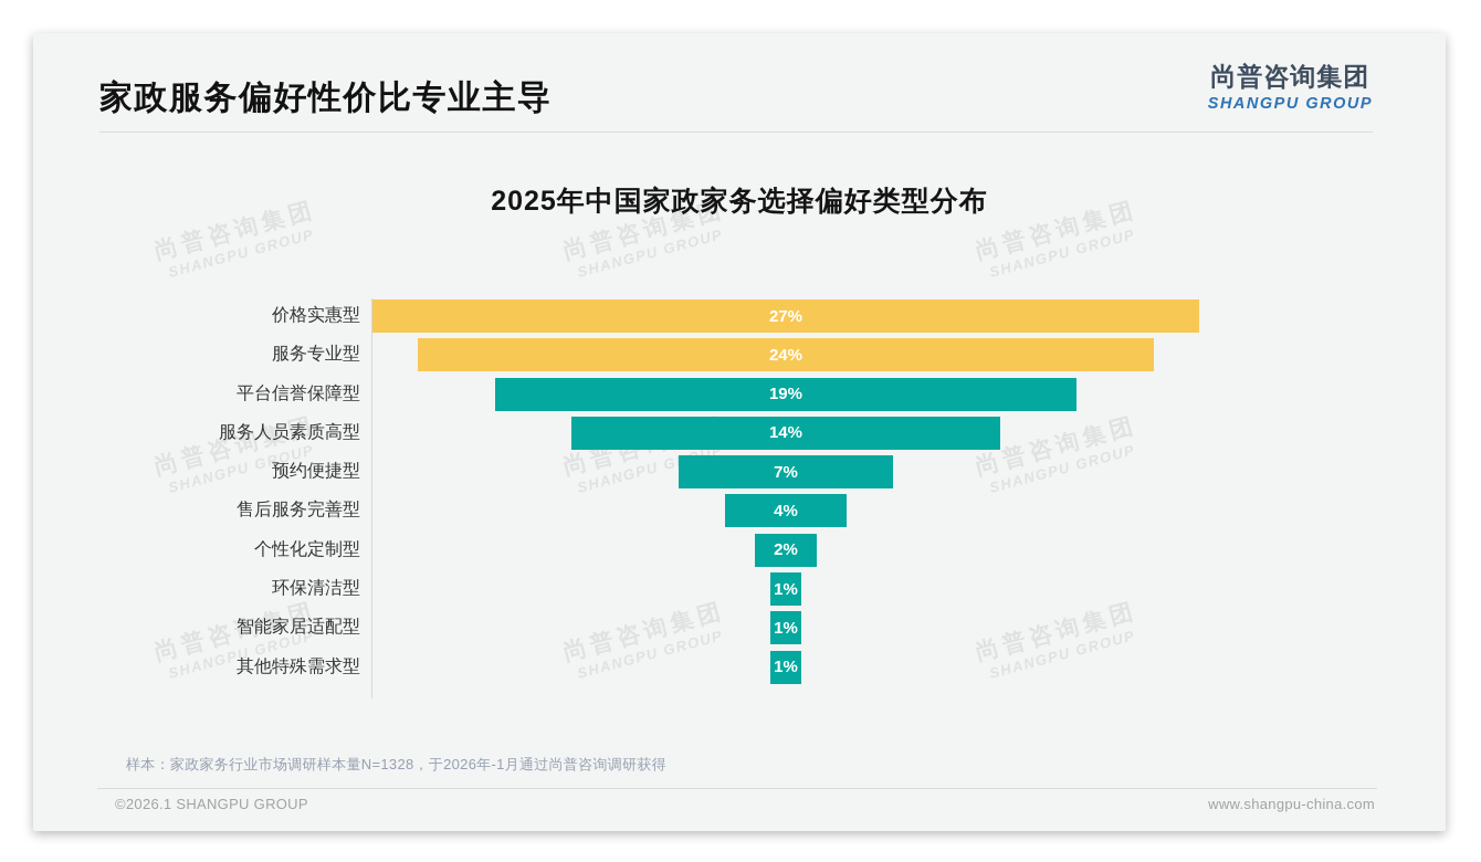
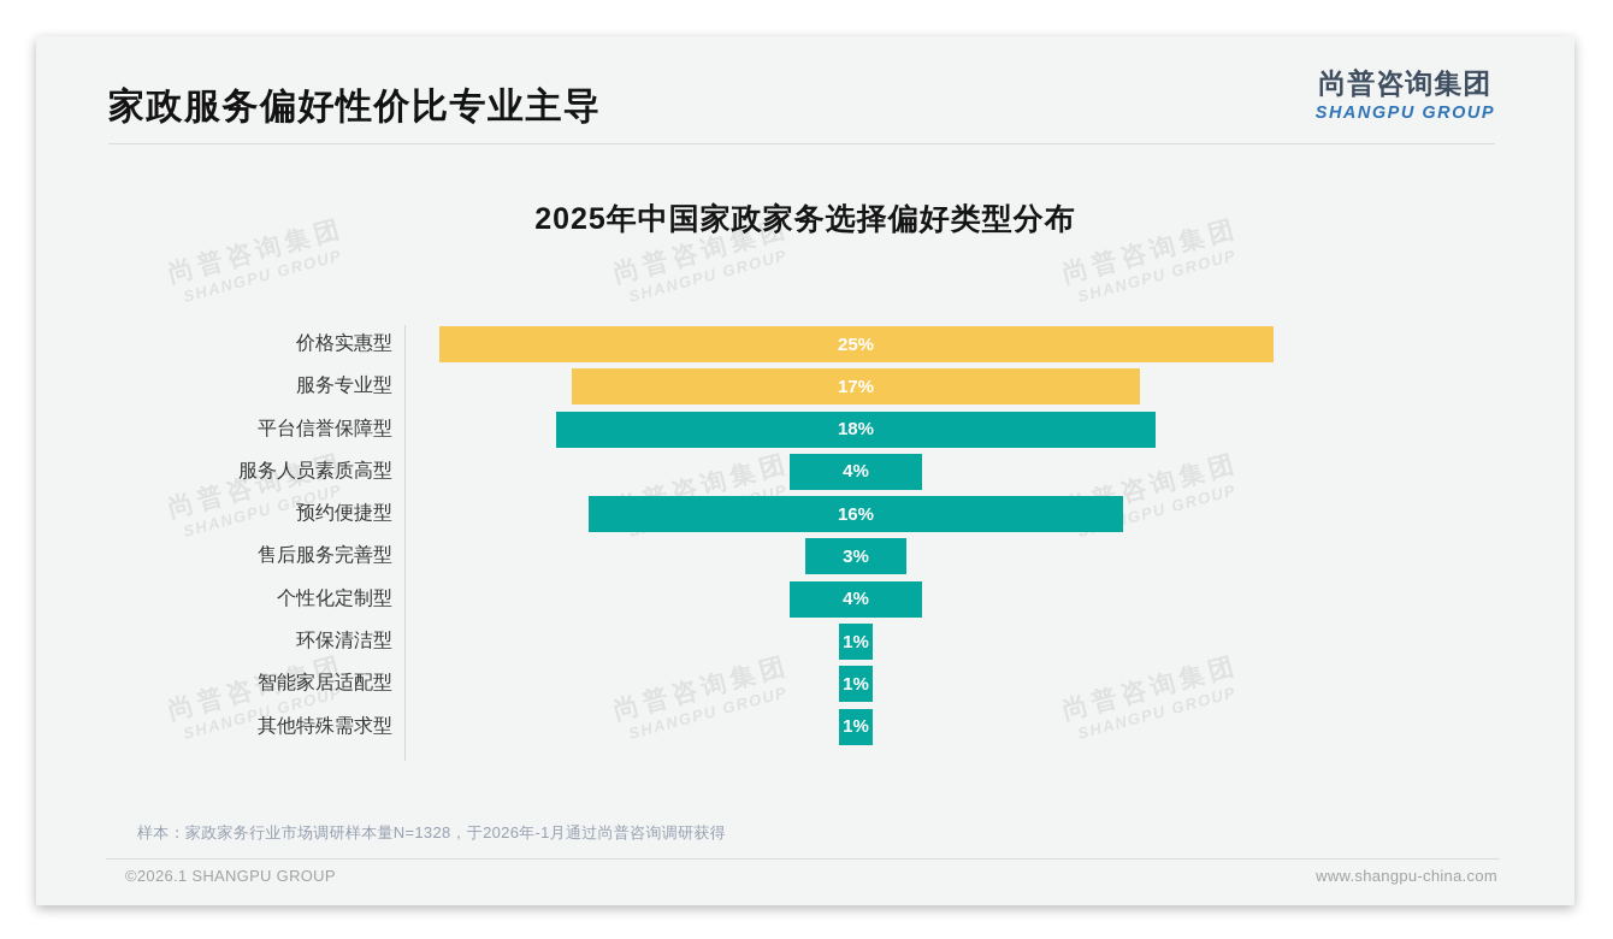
价格实惠型: 27% -> 25%
服务专业型: 24% -> 17%
平台信誉保障型: 19% -> 18%
服务人员素质高型: 14% -> 4%
预约便捷型: 7% -> 16%
售后服务完善型: 4% -> 3%
个性化定制型: 2% -> 4%
